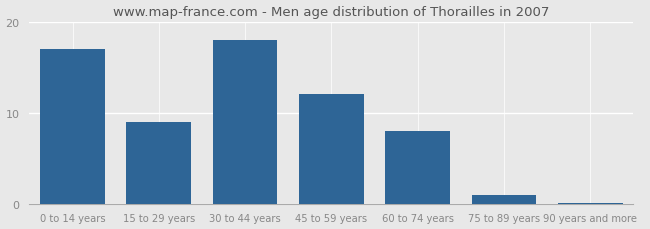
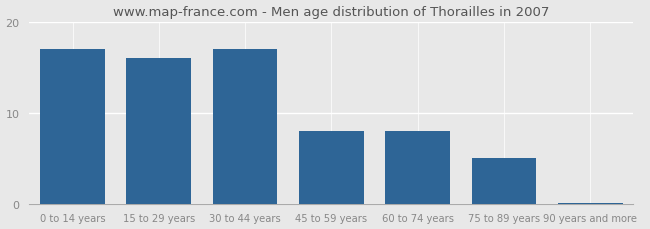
15 to 29 years: 9.0 -> 16.0
30 to 44 years: 18.0 -> 17.0
45 to 59 years: 12.0 -> 8.0
75 to 89 years: 1.0 -> 5.0
